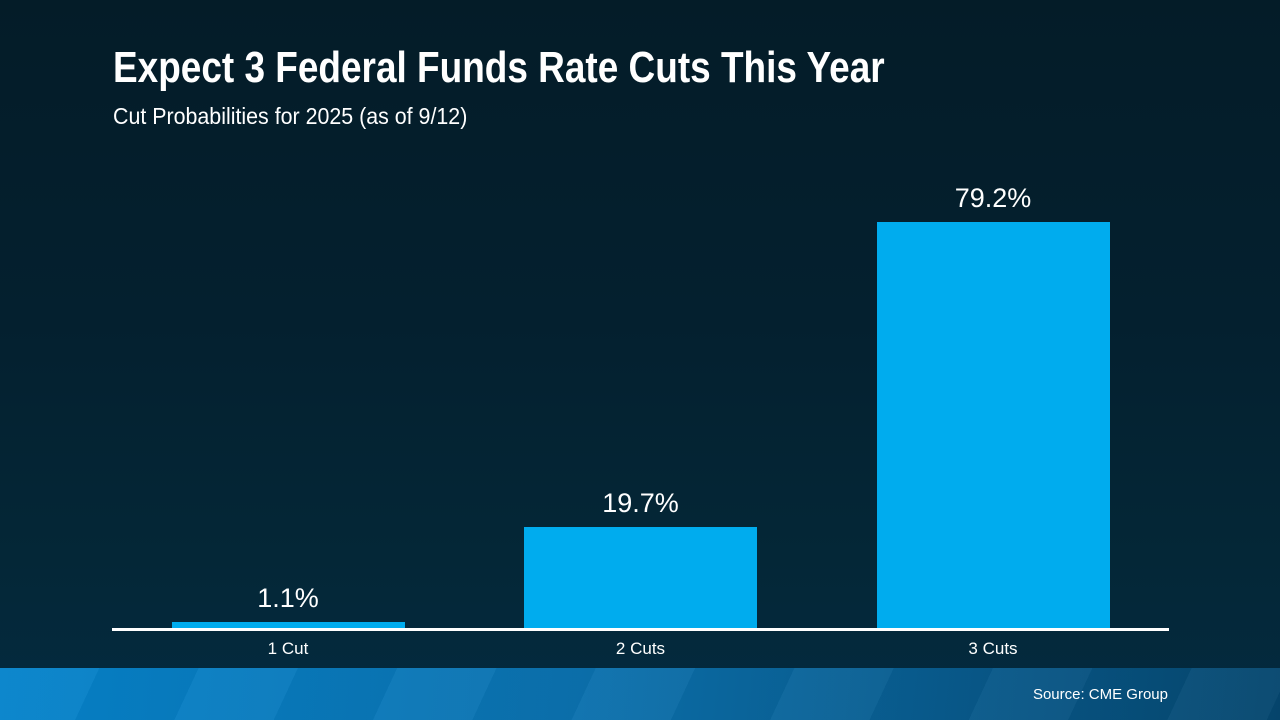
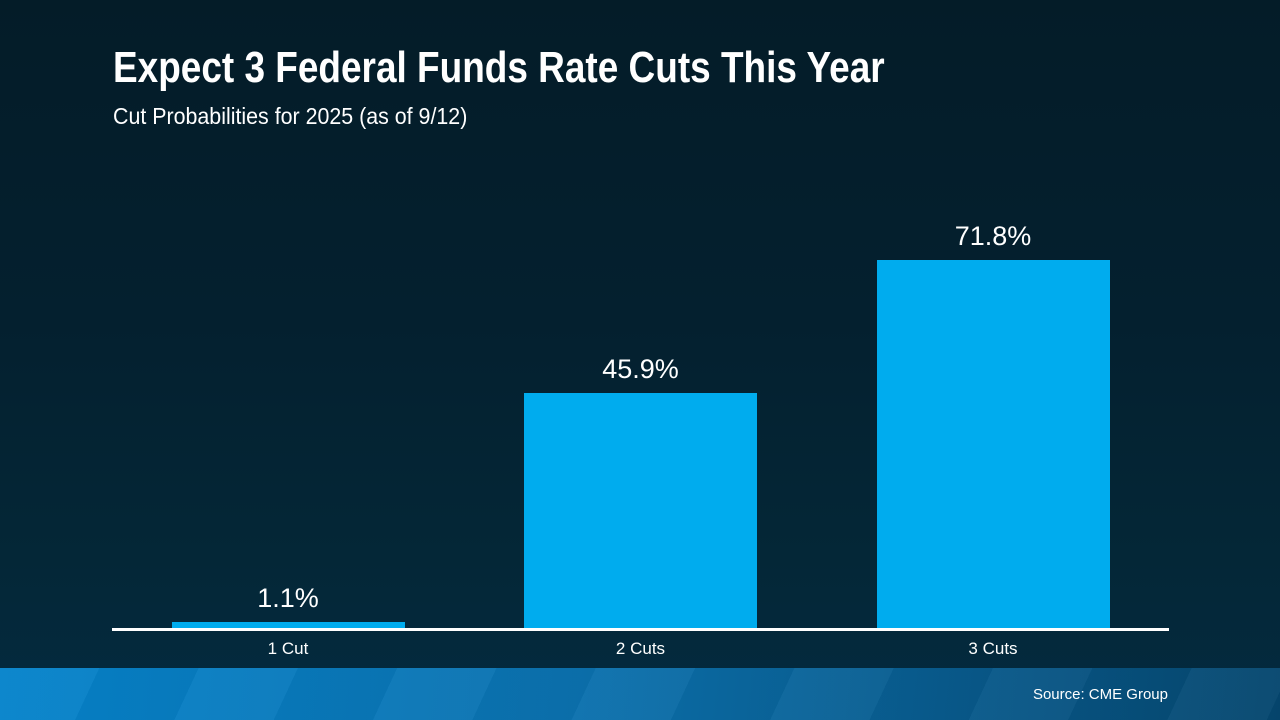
2 Cuts: 19.7% -> 45.9%
3 Cuts: 79.2% -> 71.8%
